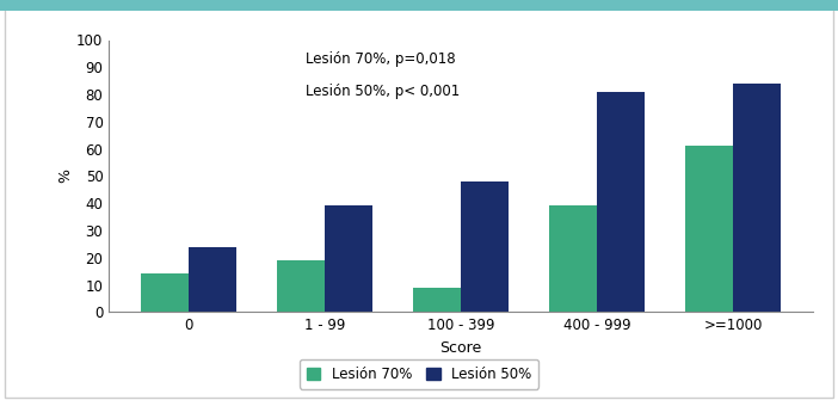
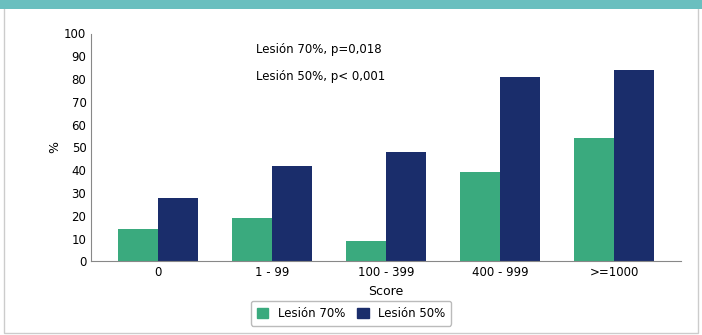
Lesión 50%/0: 24 -> 28
Lesión 50%/1 - 99: 39 -> 42
Lesión 70%/>=1000: 61 -> 54
